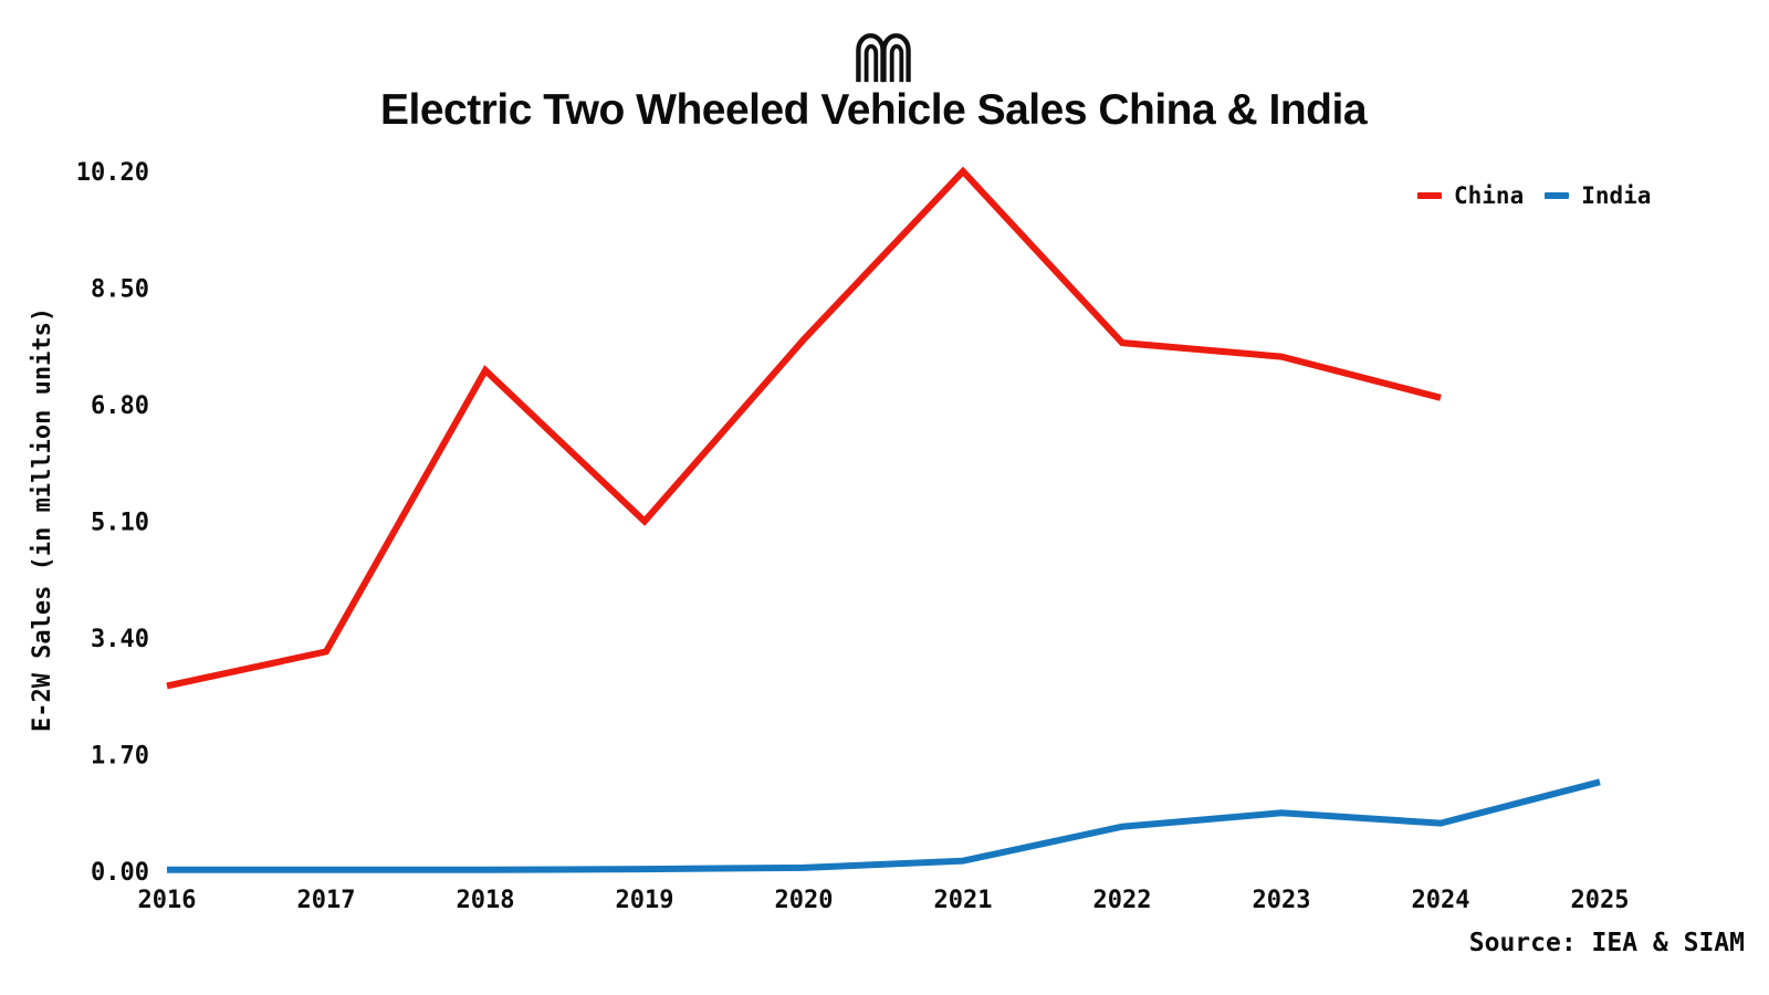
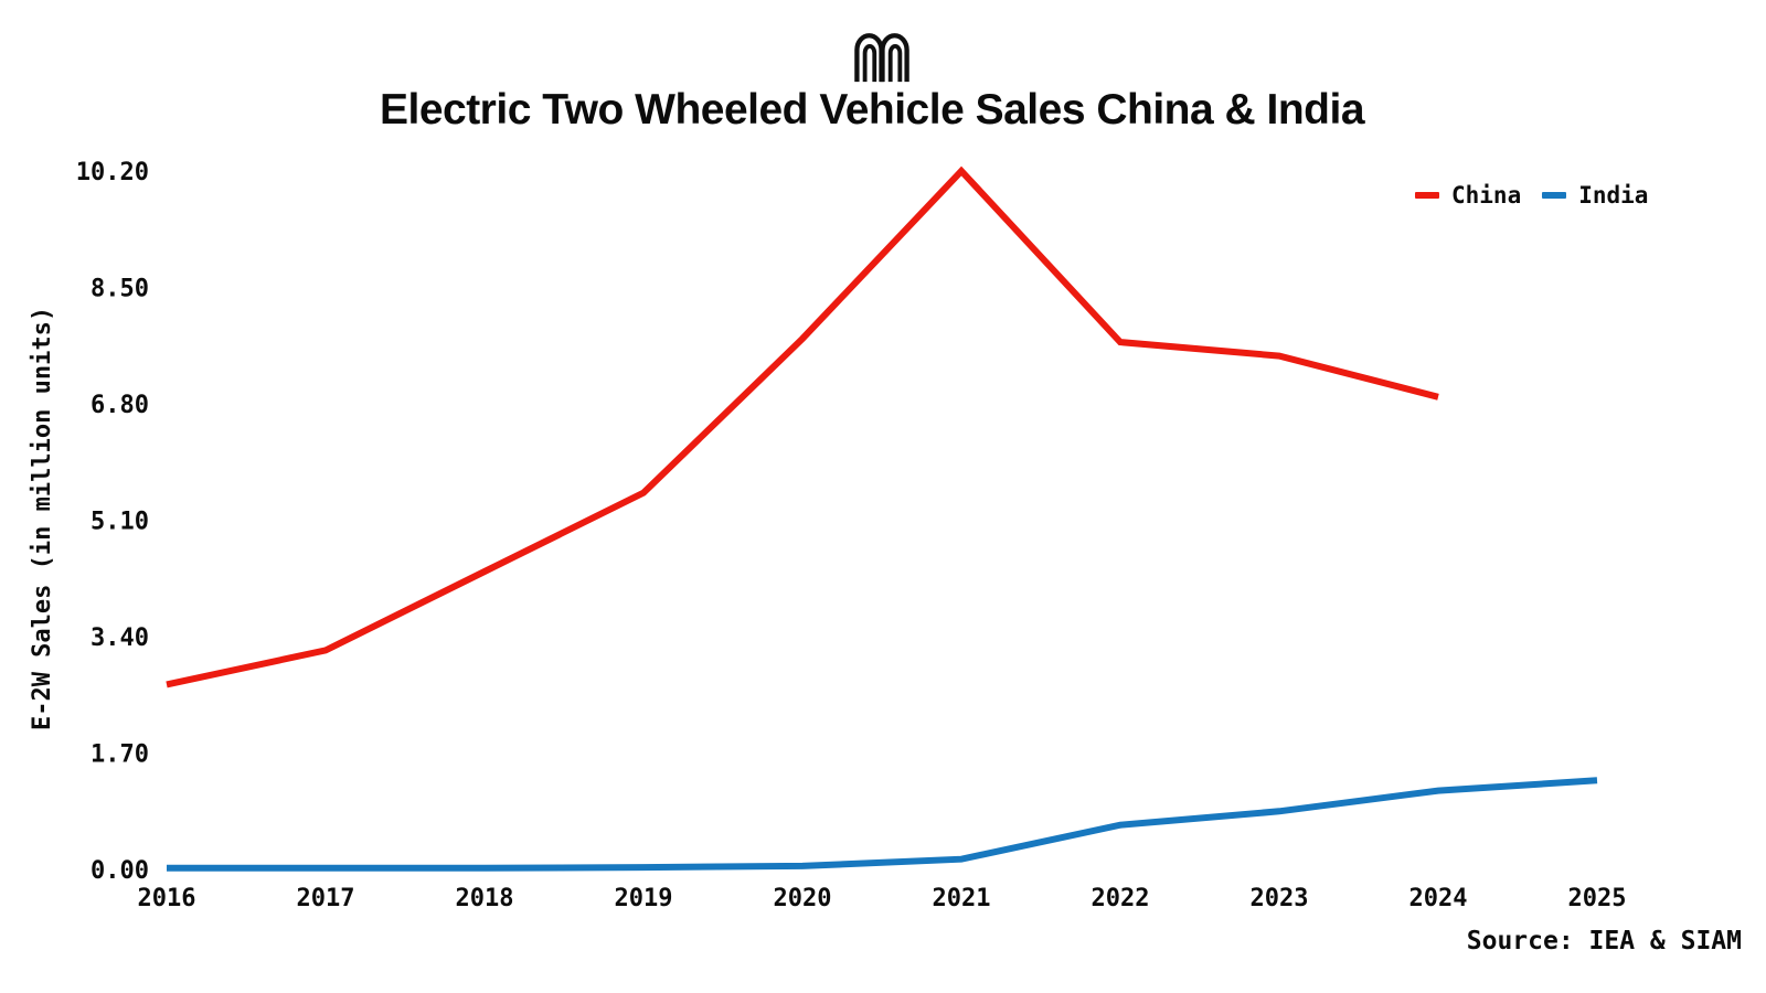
China/2018: 7.3 -> 4.3
China/2019: 5.1 -> 5.5
India/2024: 0.7 -> 1.1
